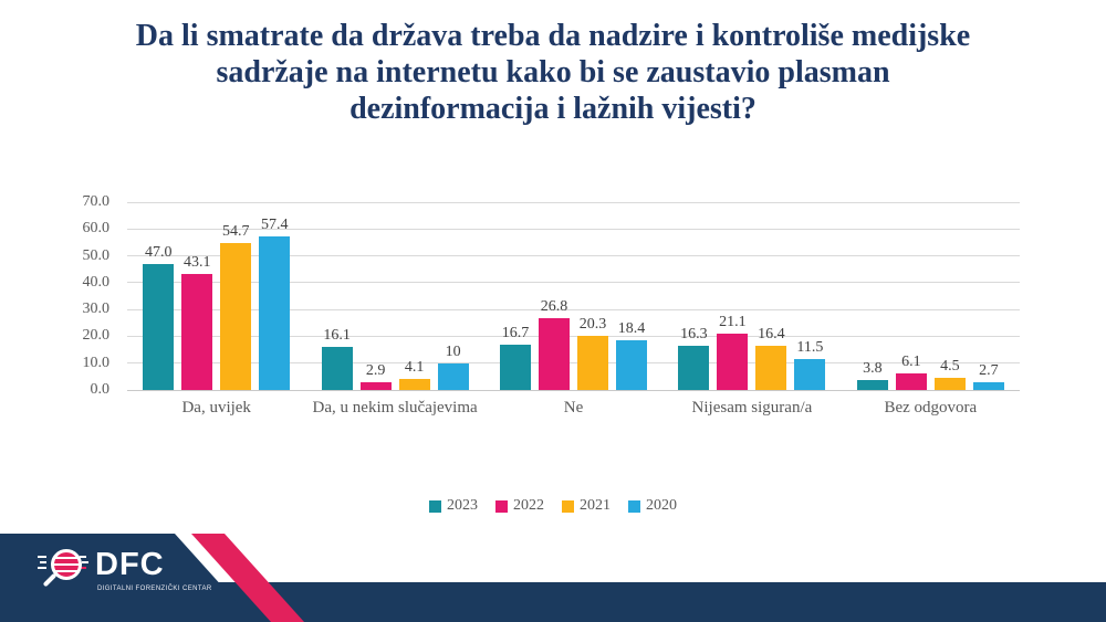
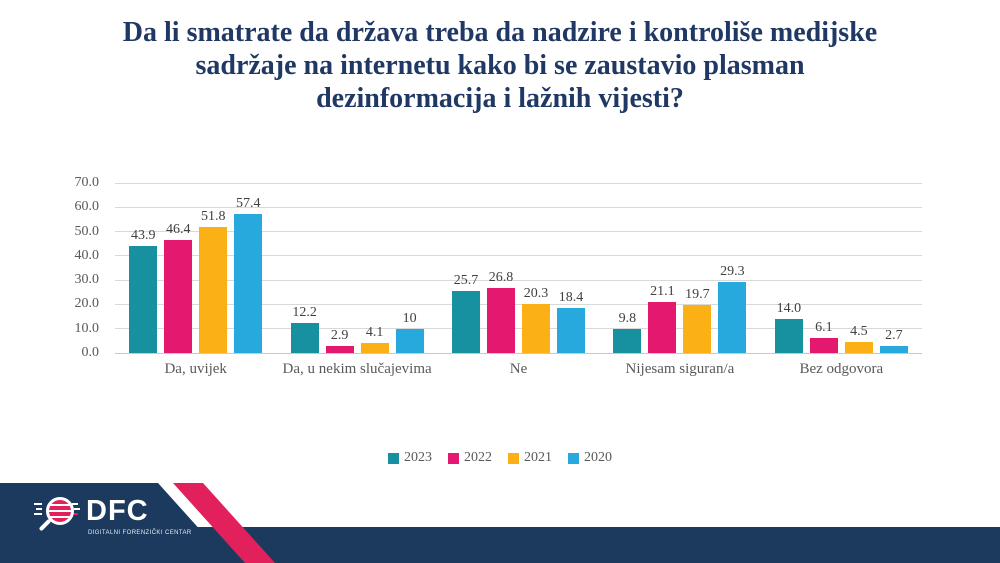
2023/Da, uvijek: 47.0 -> 43.9
2022/Da, uvijek: 43.1 -> 46.4
2021/Da, uvijek: 54.7 -> 51.8
2023/Da, u nekim slučajevima: 16.1 -> 12.2
2023/Ne: 16.7 -> 25.7
2023/Nijesam siguran/a: 16.3 -> 9.8
2021/Nijesam siguran/a: 16.4 -> 19.7
2020/Nijesam siguran/a: 11.5 -> 29.3
2023/Bez odgovora: 3.8 -> 14.0
